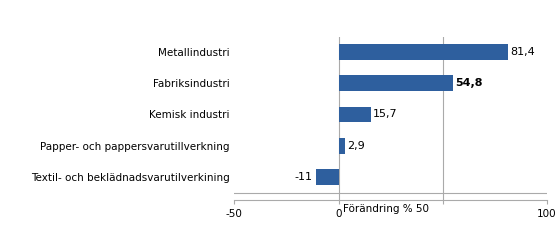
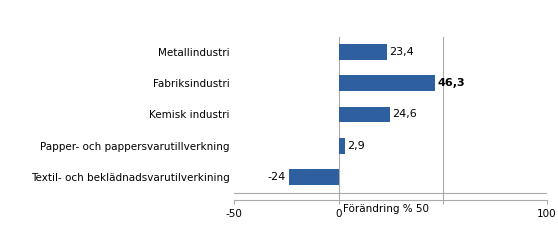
Metallindustri: 81,4 -> 23,4
Fabriksindustri: 54,8 -> 46,3
Kemisk industri: 15,7 -> 24,6
Textil- och beklädnadsvarutilverkining: -11 -> -24
